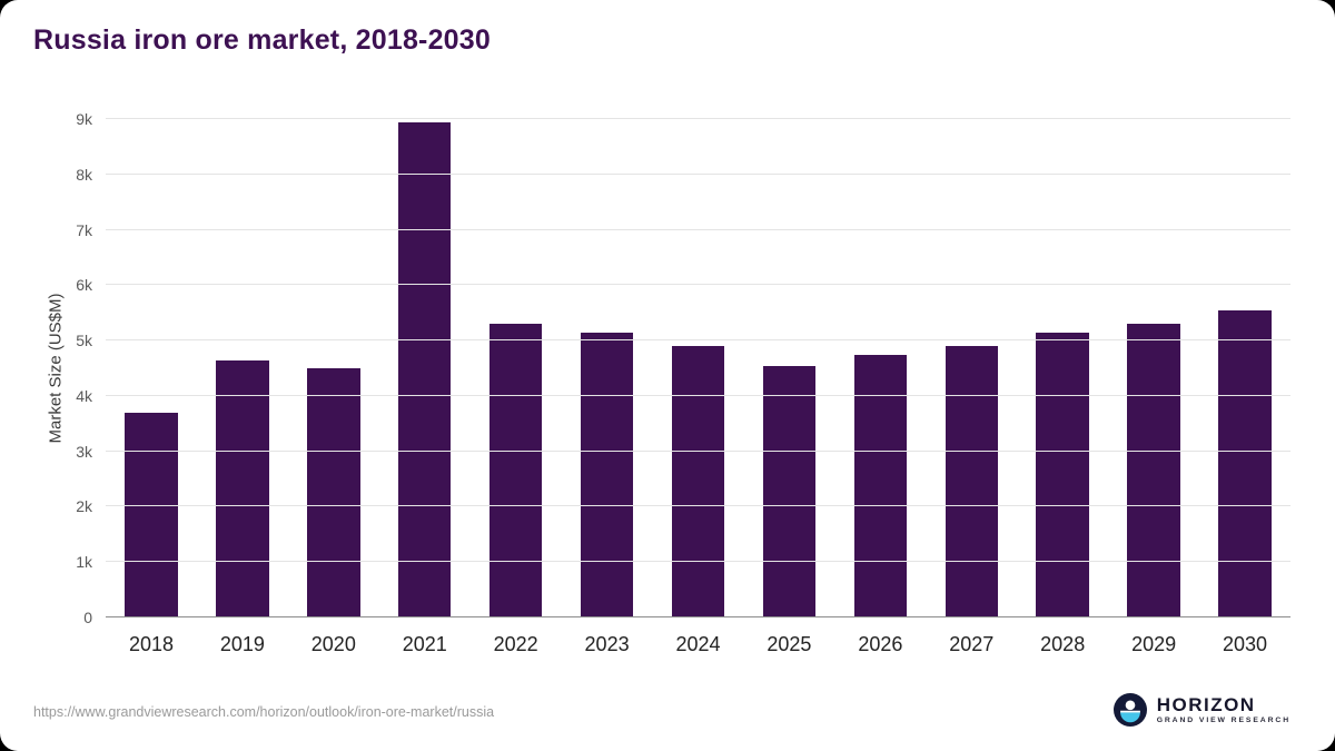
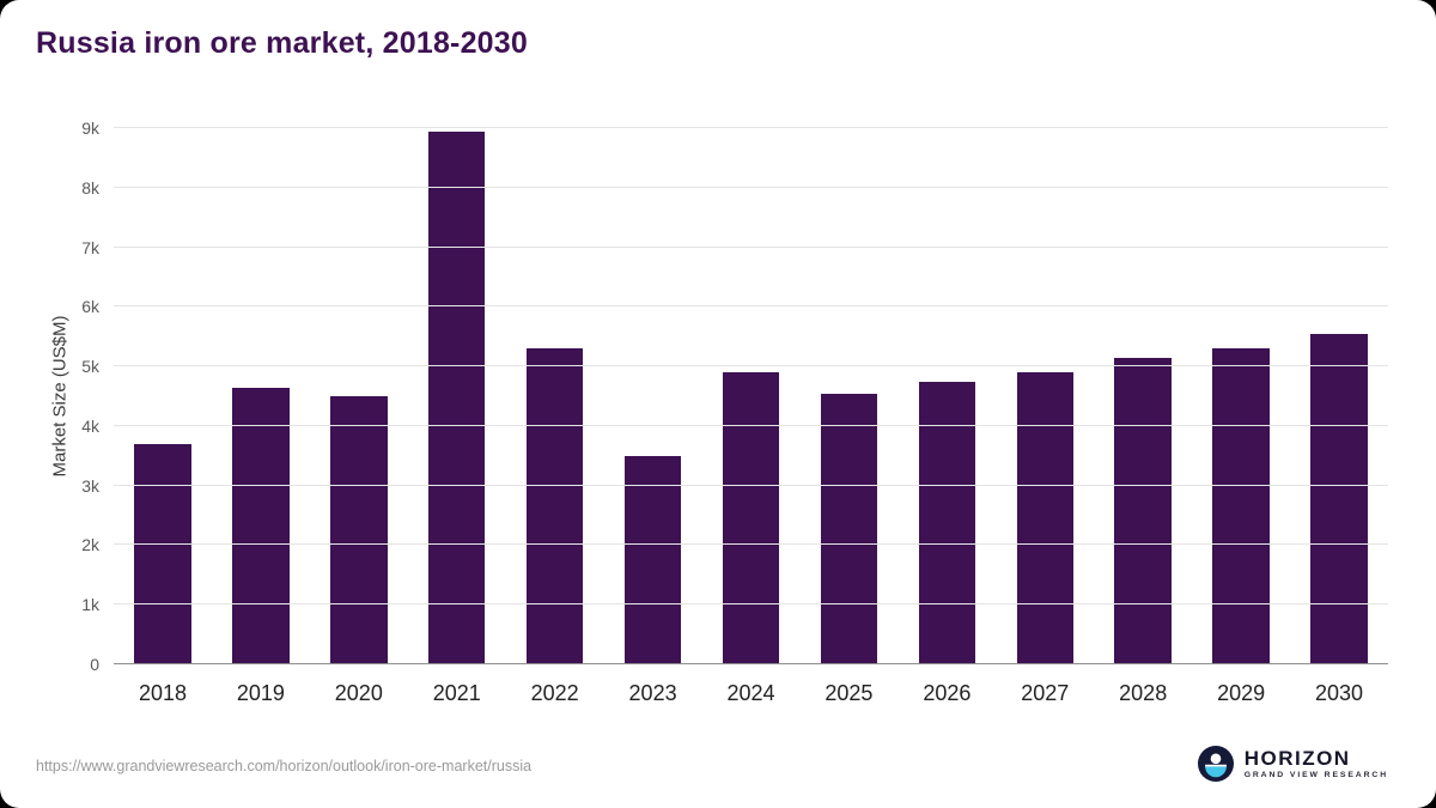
2023: 5.2k -> 3.5k
